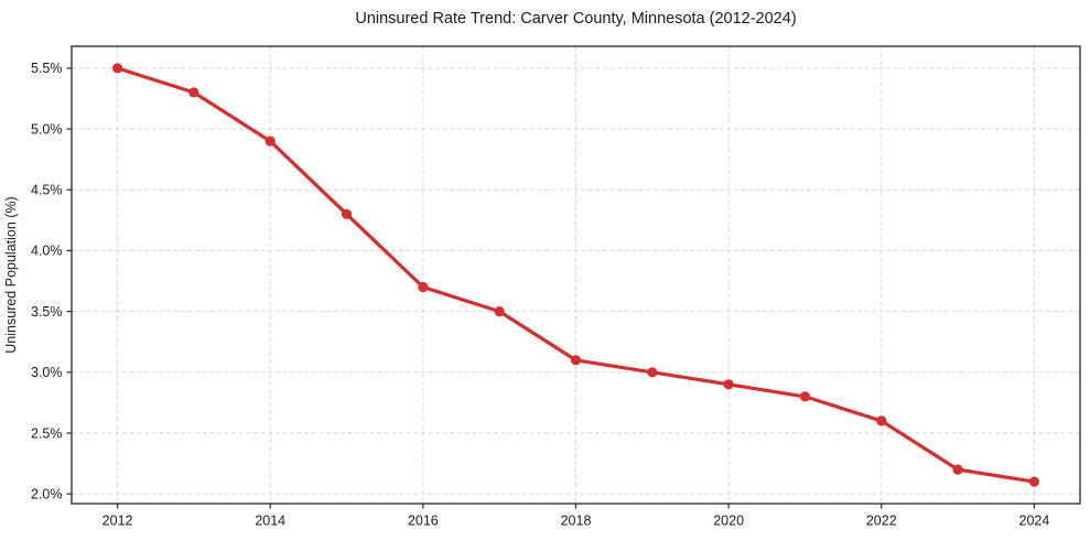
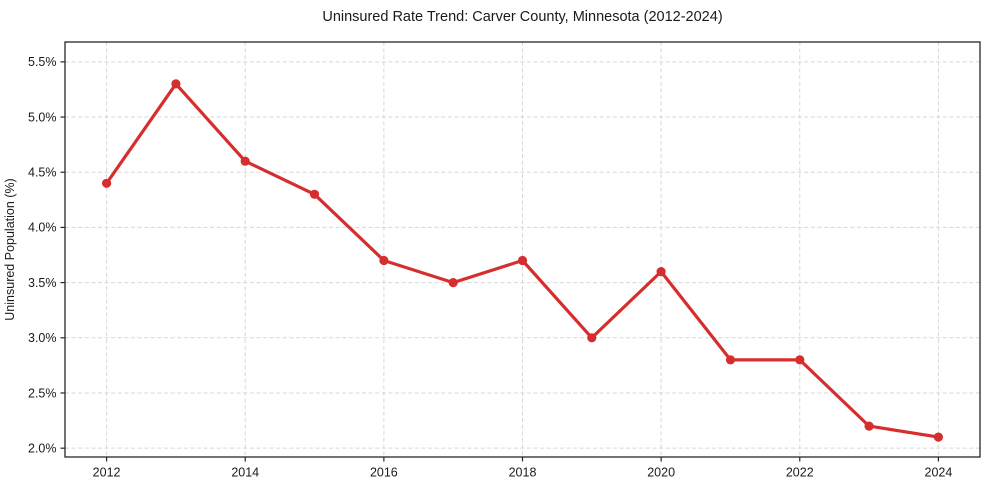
2012: 5.5% -> 4.4%
2014: 4.9% -> 4.6%
2018: 3.1% -> 3.7%
2020: 2.9% -> 3.6%
2022: 2.6% -> 2.8%
